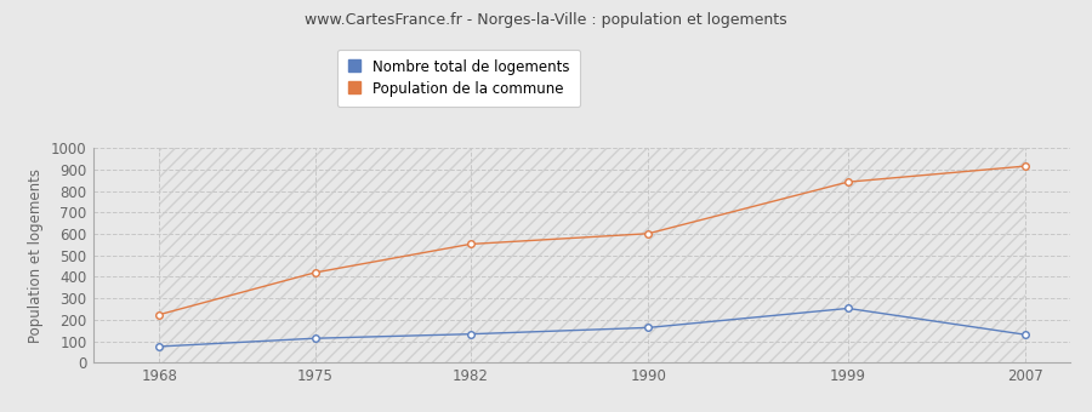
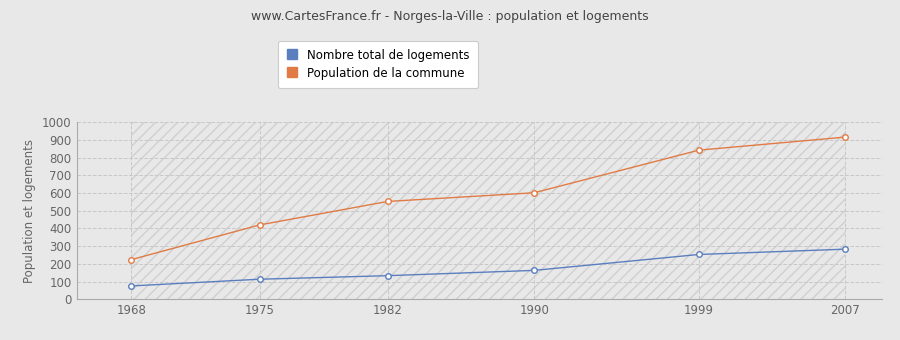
Nombre total de logements/2007: 130 -> 280
